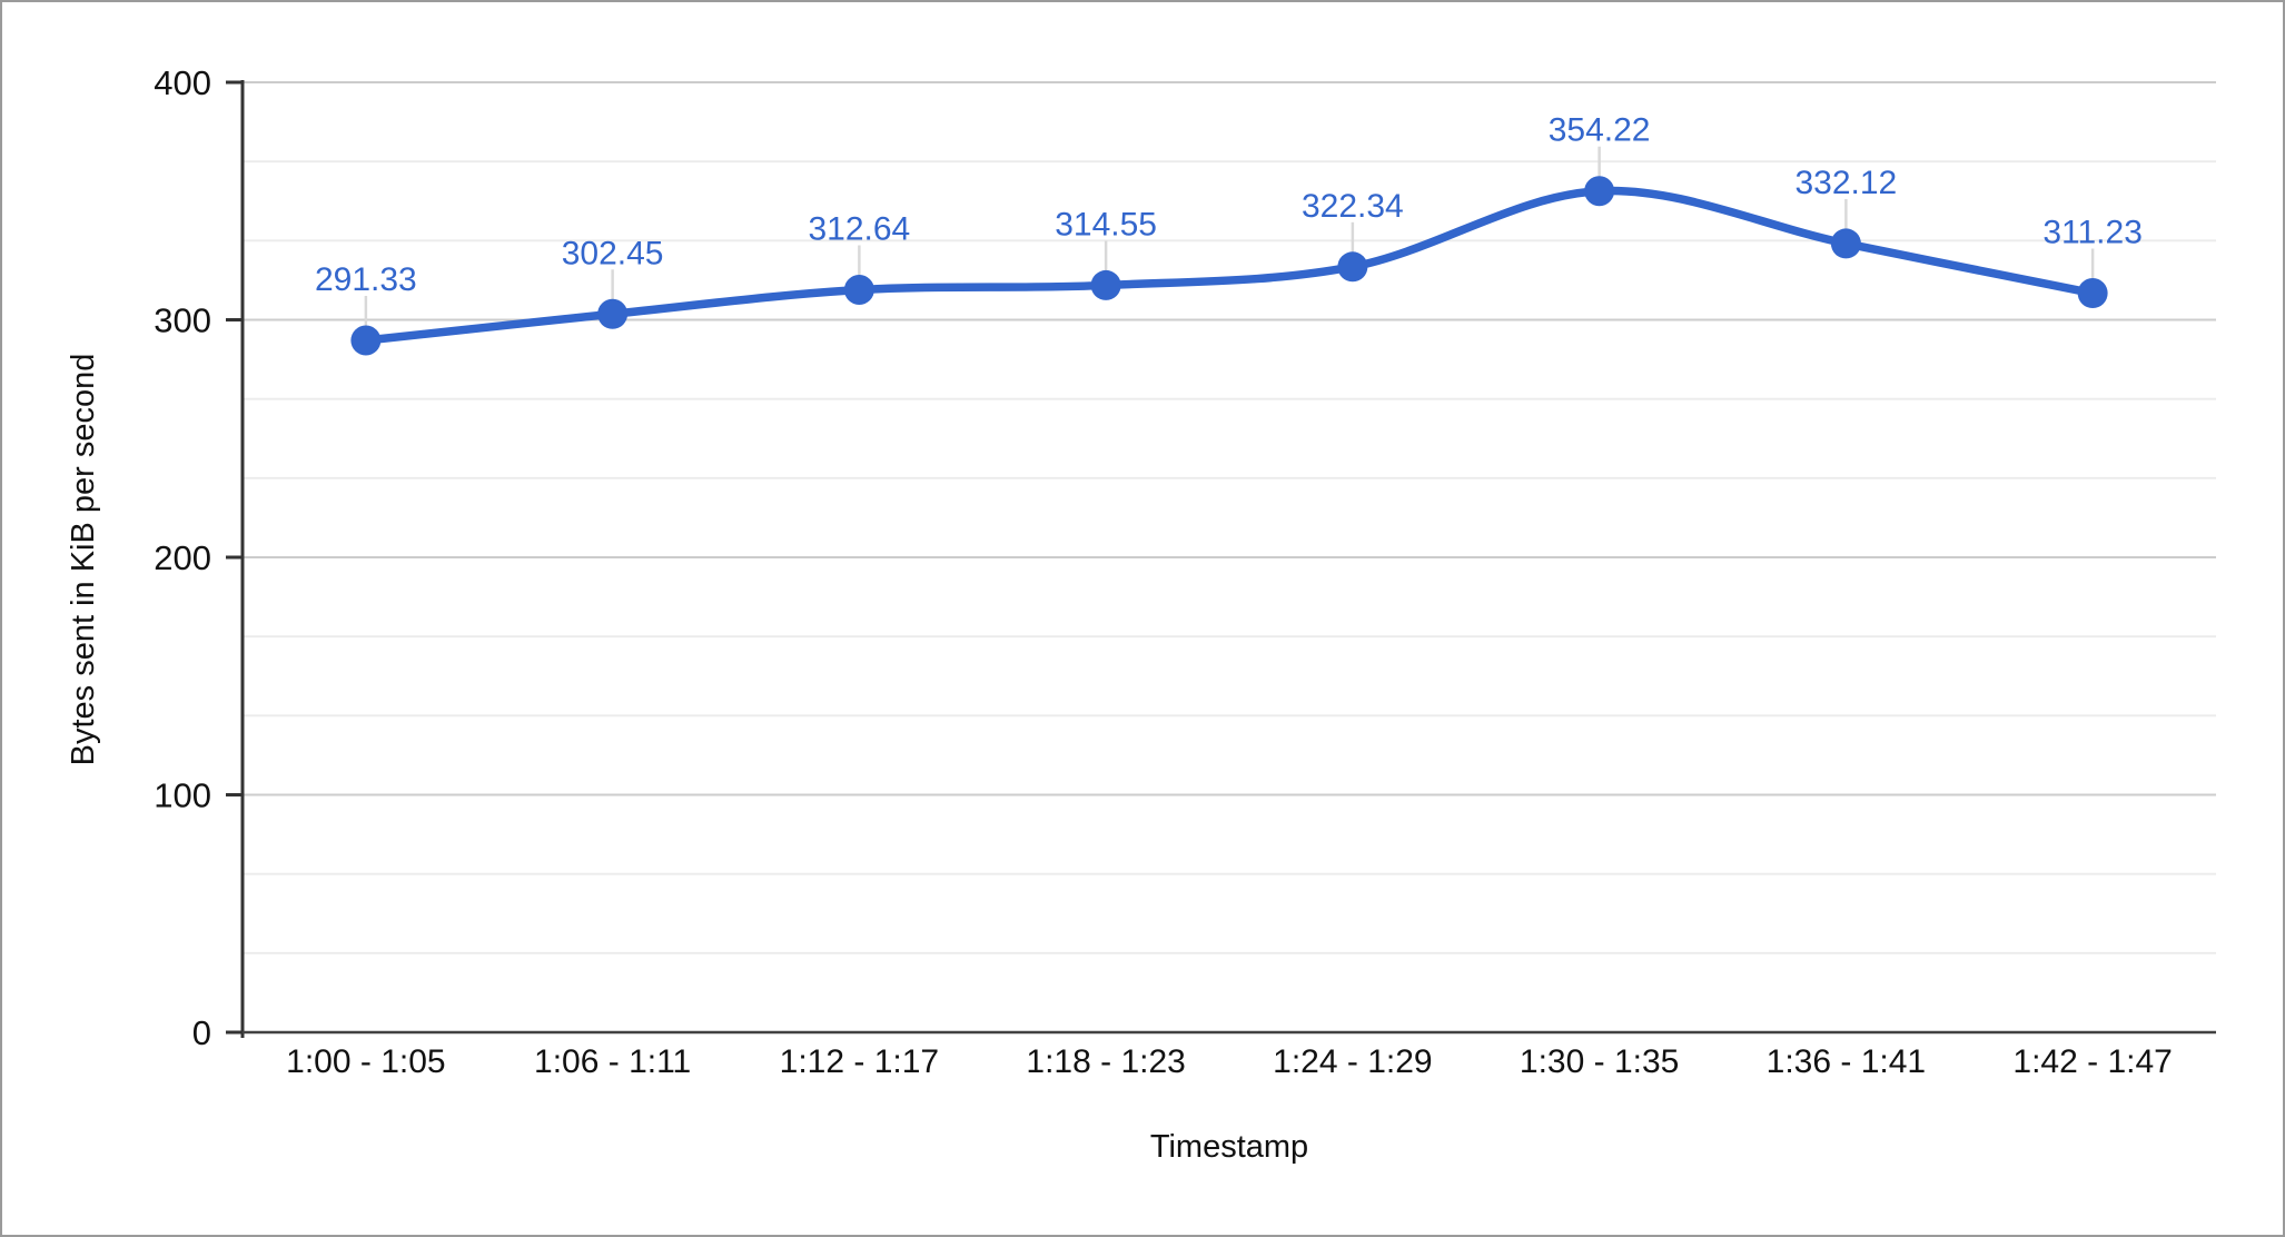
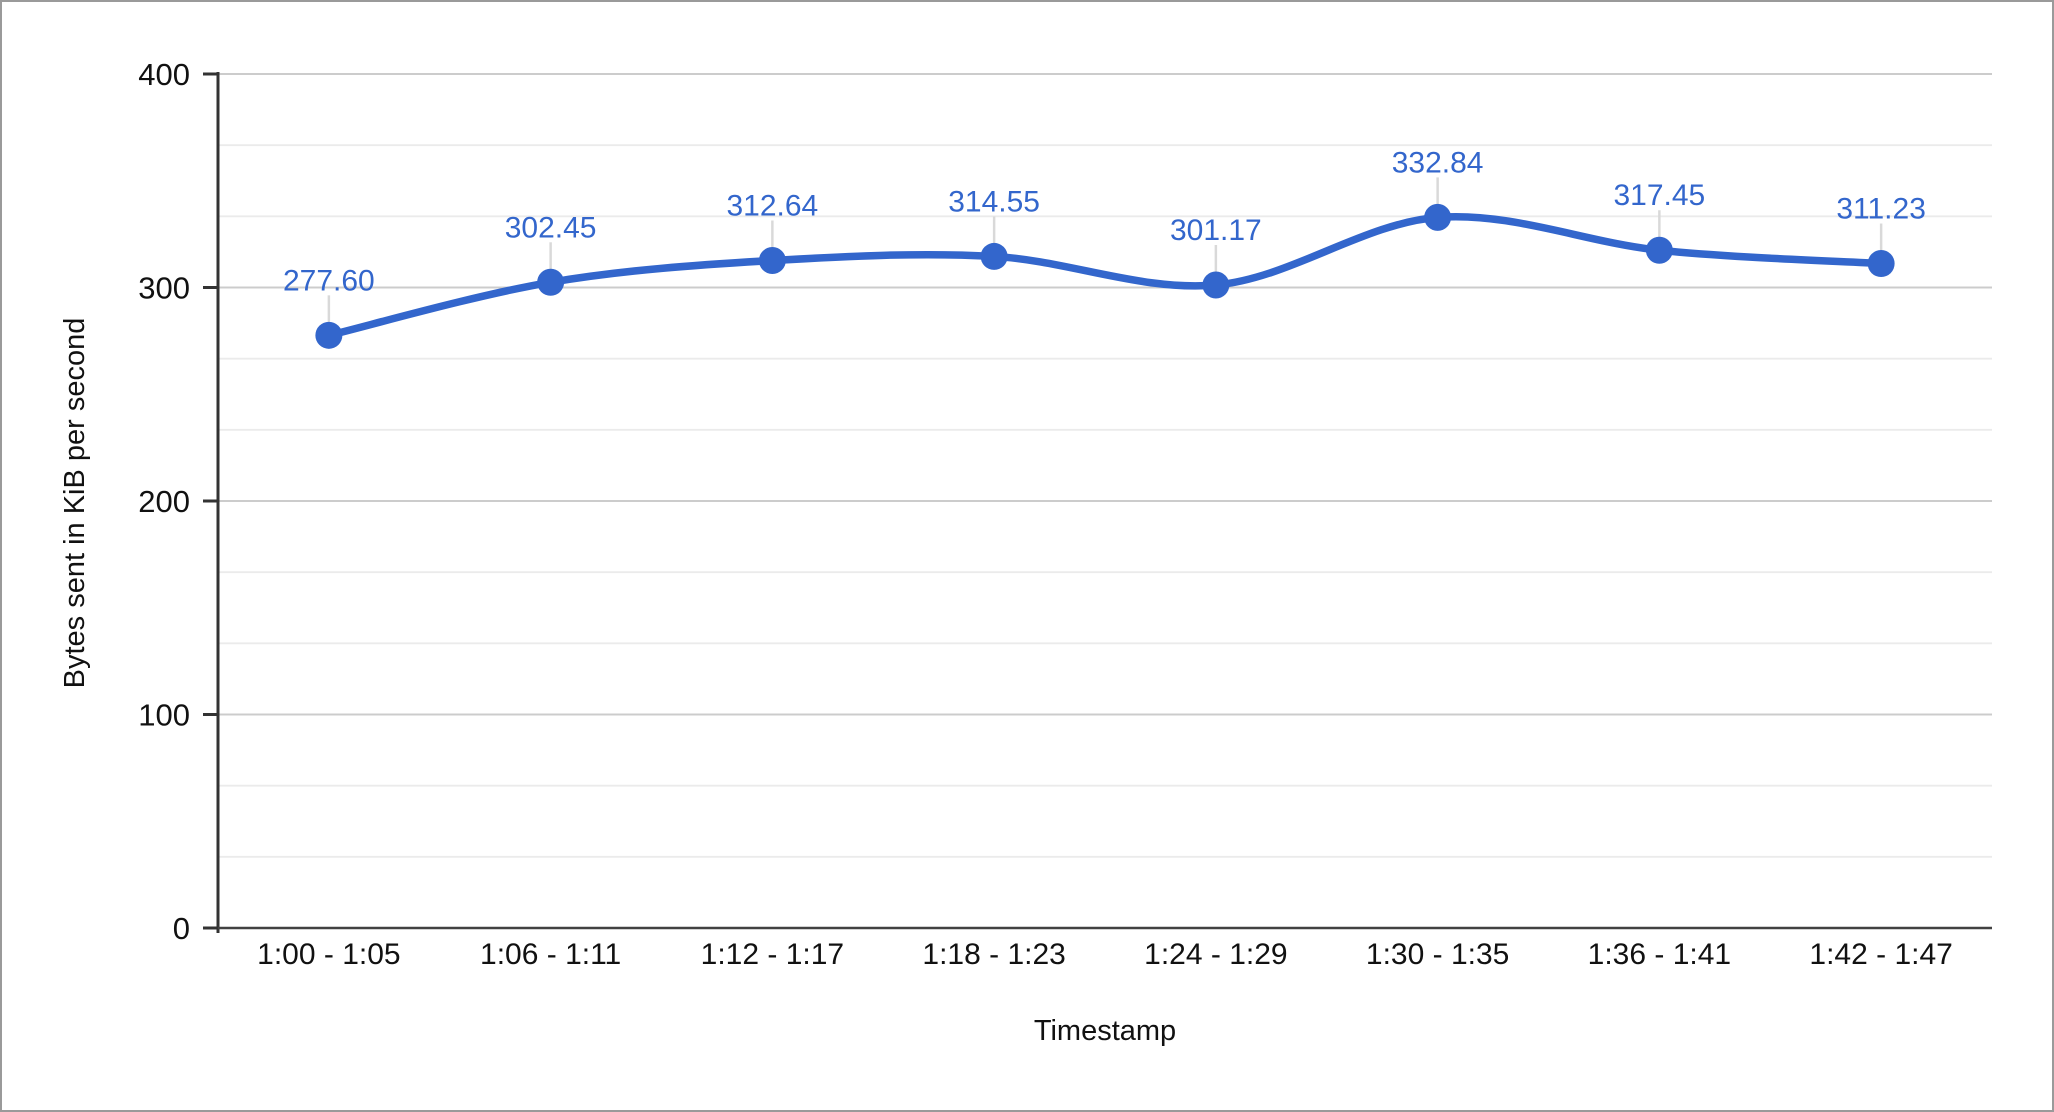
1:00 - 1:05: 291.33 -> 277.60
1:24 - 1:29: 322.34 -> 301.17
1:30 - 1:35: 354.22 -> 332.84
1:36 - 1:41: 332.12 -> 317.45
